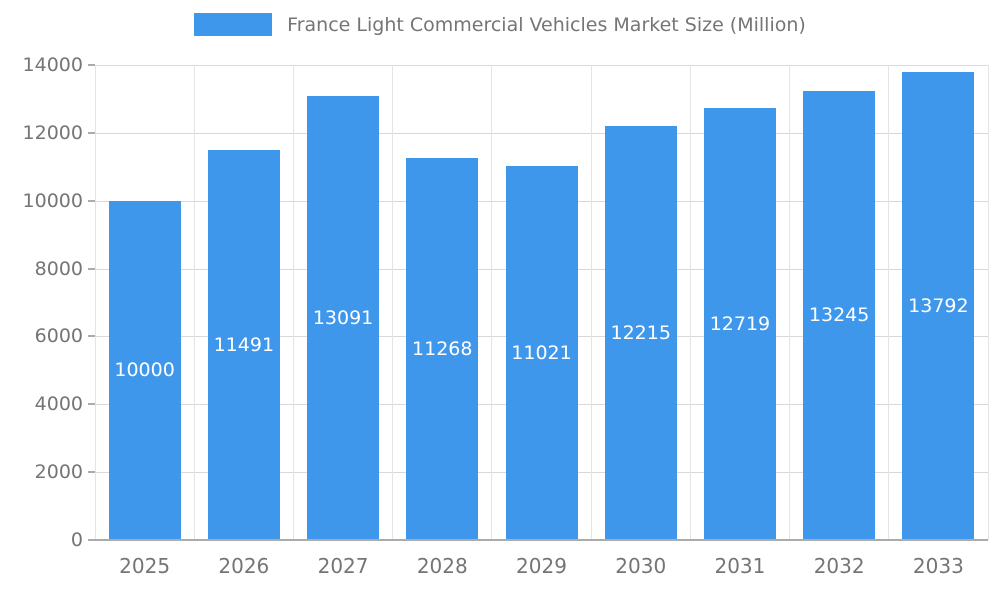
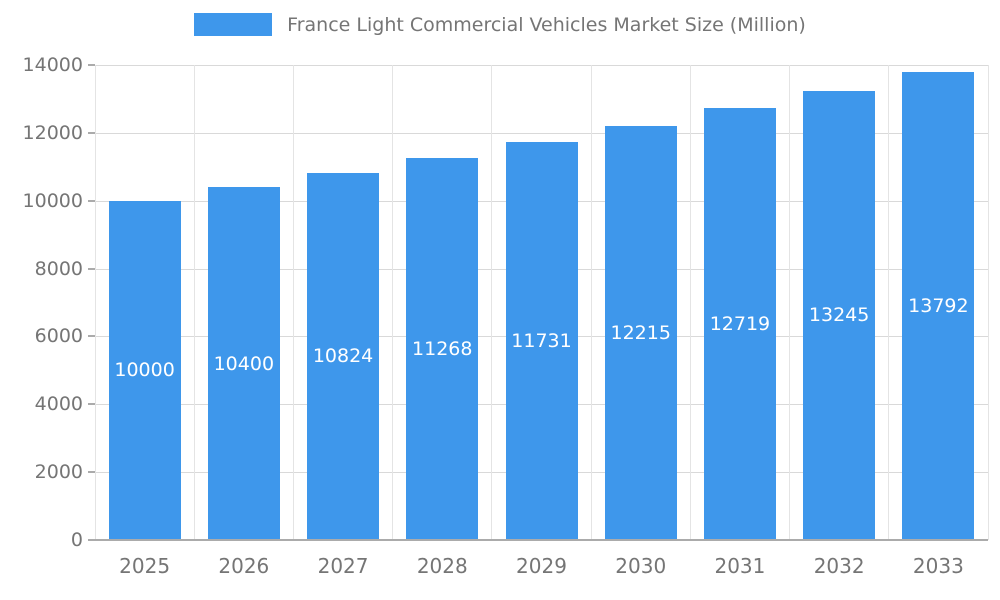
2026: 11491 -> 10400
2027: 13091 -> 10824
2029: 11021 -> 11731
